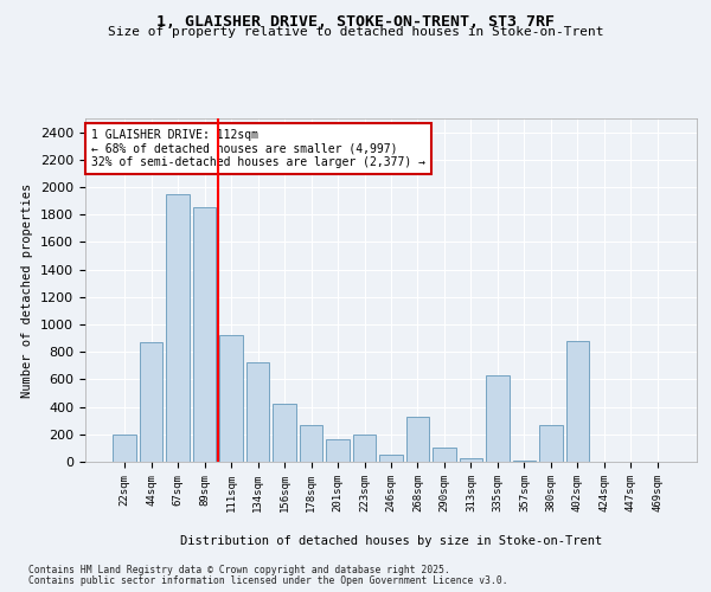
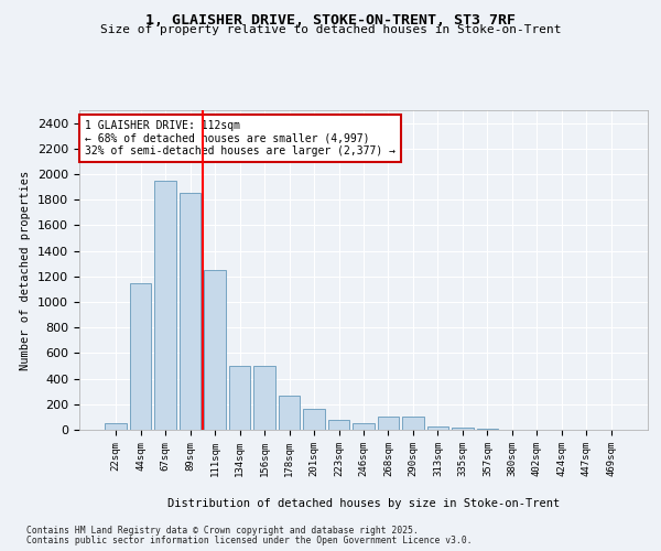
22sqm: 200 -> 50
44sqm: 870 -> 1150
111sqm: 920 -> 1250
134sqm: 720 -> 500
156sqm: 420 -> 500
223sqm: 200 -> 80
268sqm: 330 -> 100
335sqm: 630 -> 20
380sqm: 270 -> 0
402sqm: 880 -> 0
